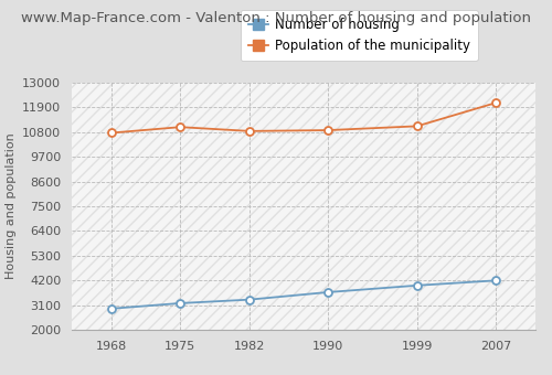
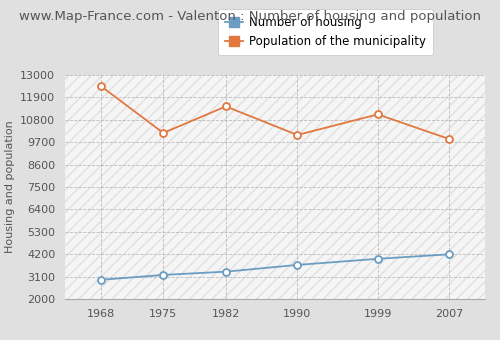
Population of the municipality/1968: 10760 -> 12450
Population of the municipality/1975: 11020 -> 10150
Population of the municipality/1982: 10840 -> 11450
Population of the municipality/1990: 10880 -> 10050
Population of the municipality/2007: 12100 -> 9850
